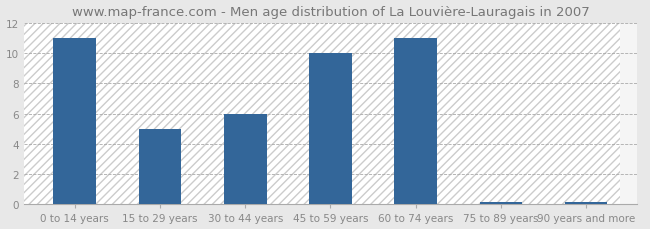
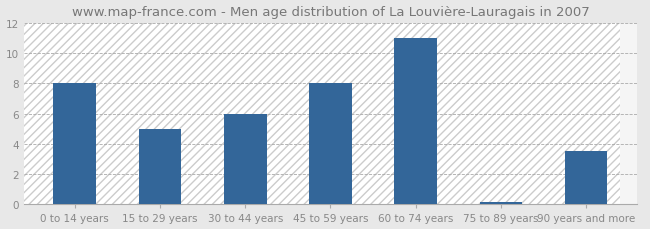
0 to 14 years: 11.0 -> 8.0
45 to 59 years: 10.0 -> 8.0
90 years and more: 0.1 -> 3.5
